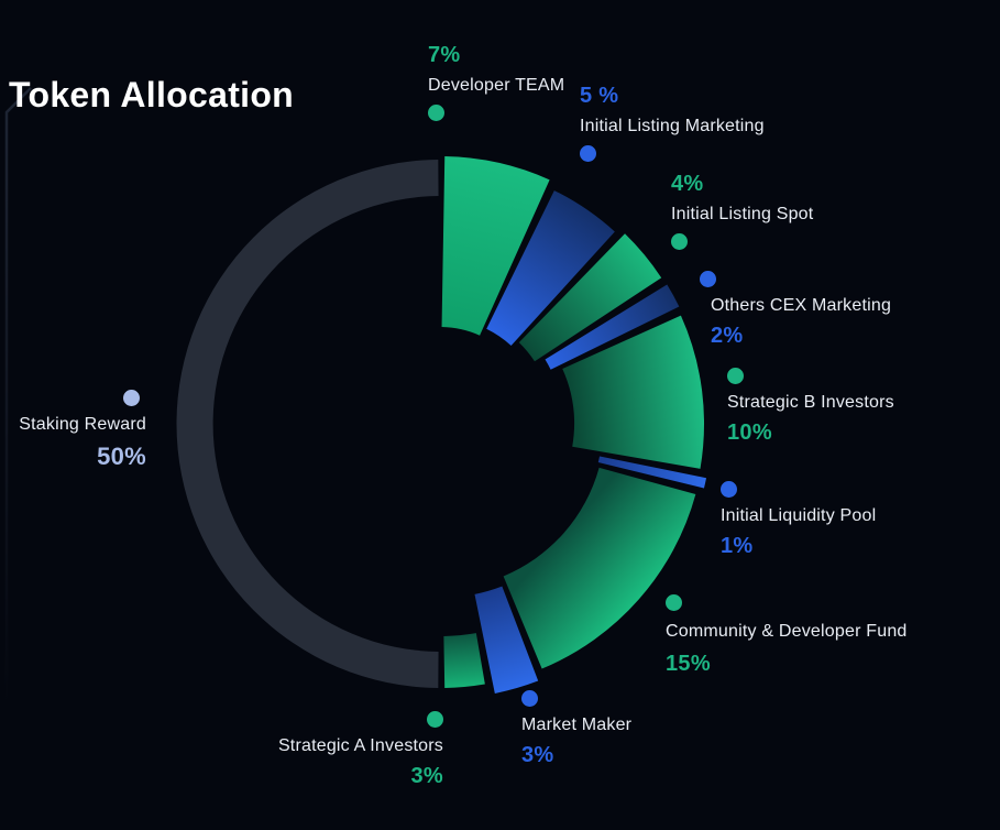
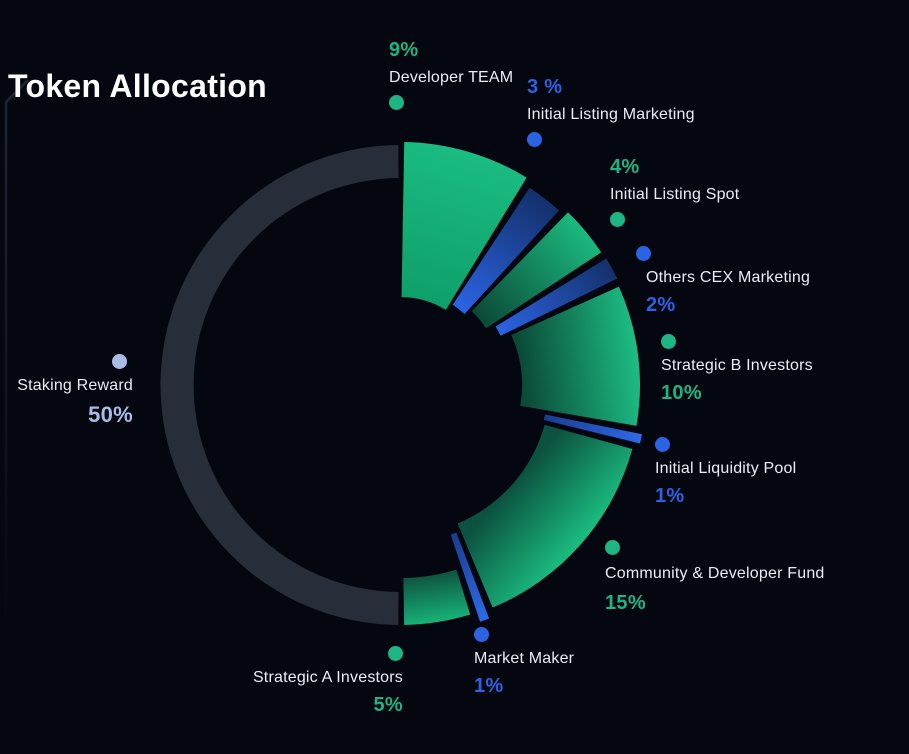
Developer TEAM: 7% -> 9%
Initial Listing Marketing: 5 -> 3
Market Maker: 3% -> 1%
Strategic A Investors: 3% -> 5%
